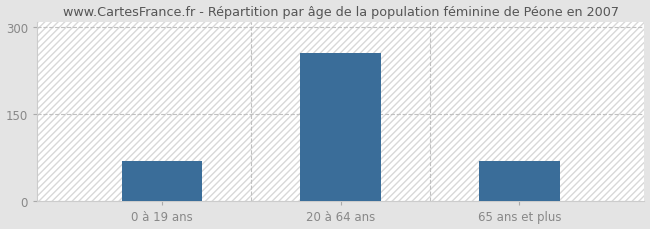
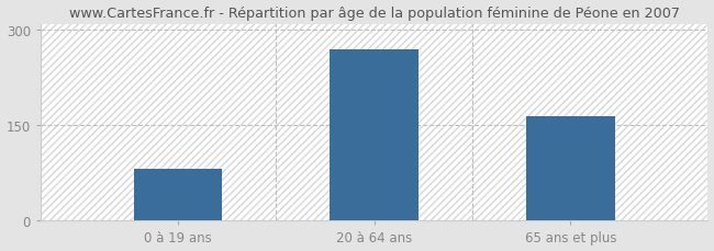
0 à 19 ans: 70 -> 82
20 à 64 ans: 255 -> 270
65 ans et plus: 70 -> 164
